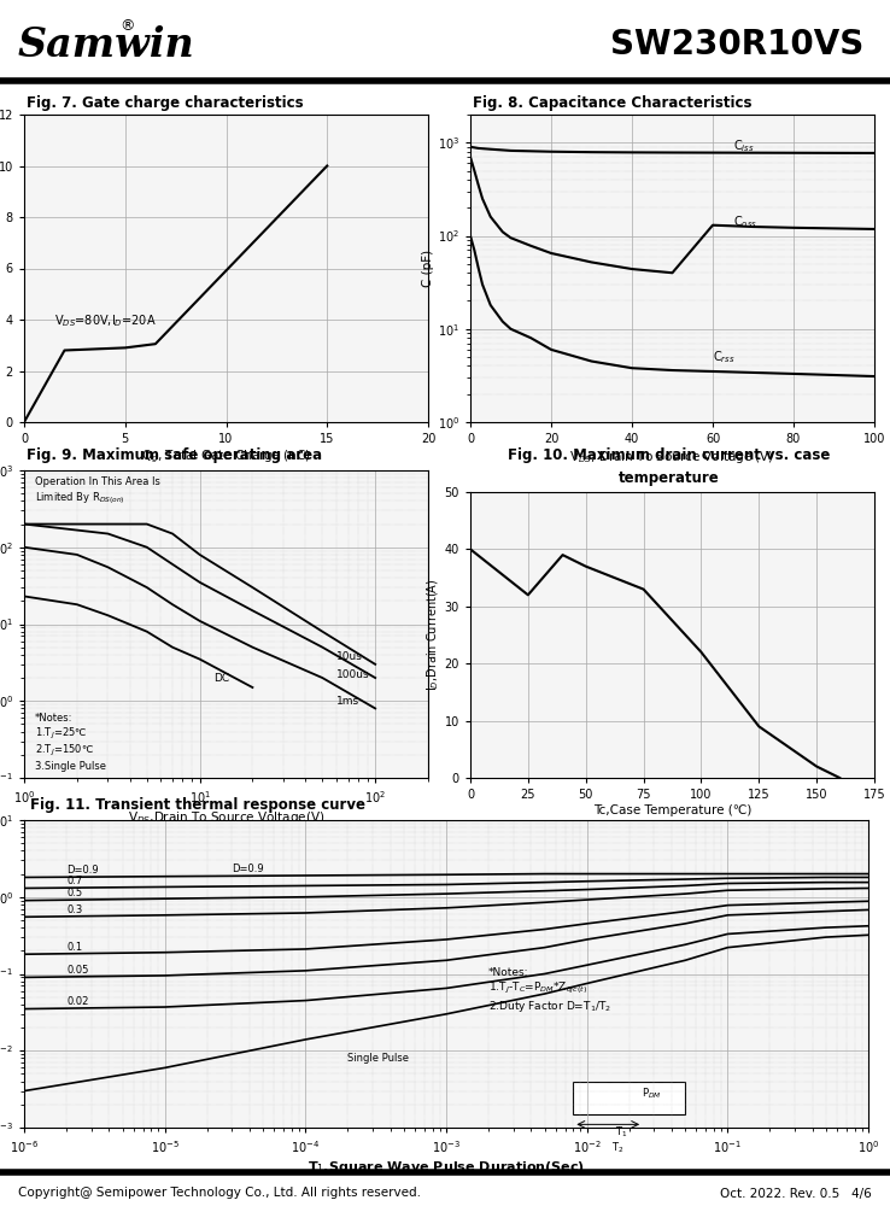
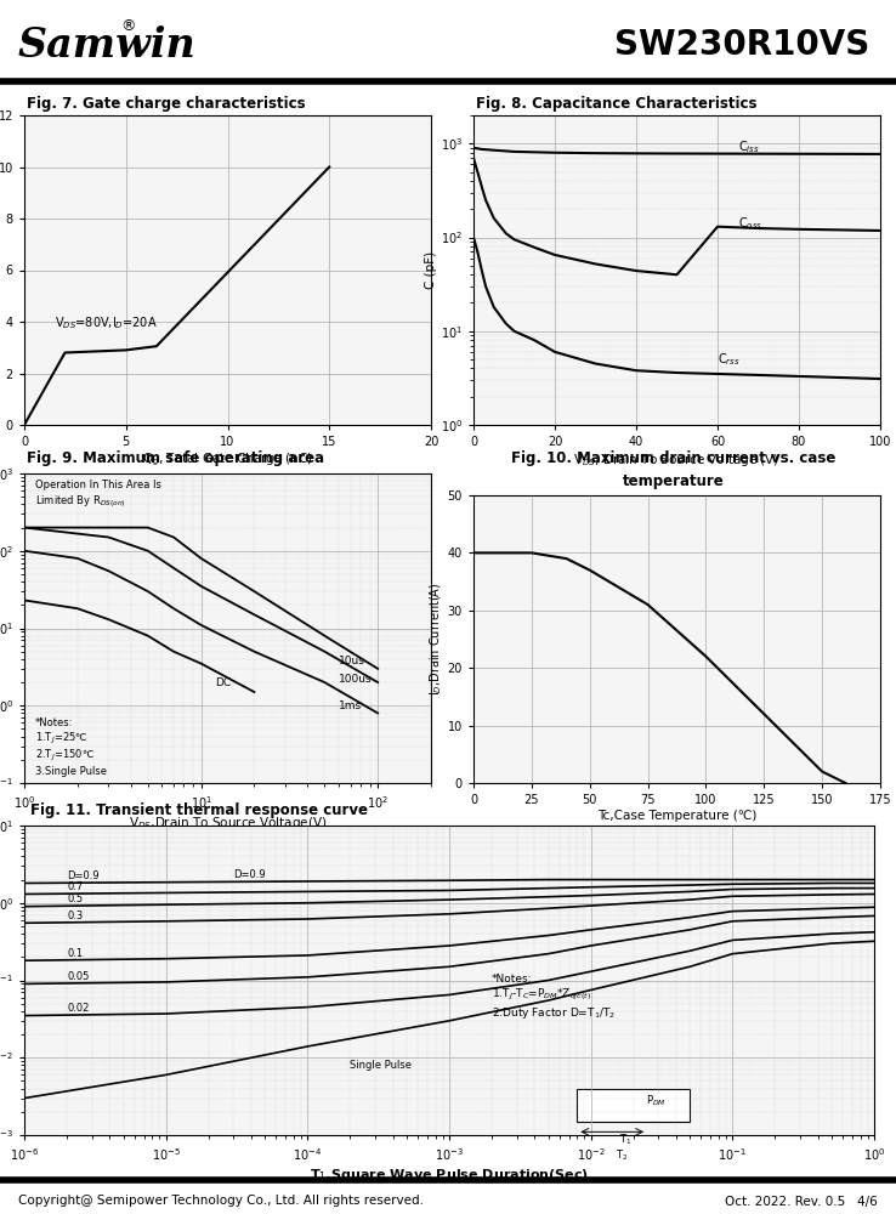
25: 32 -> 40
75: 33 -> 31
125: 9 -> 12
